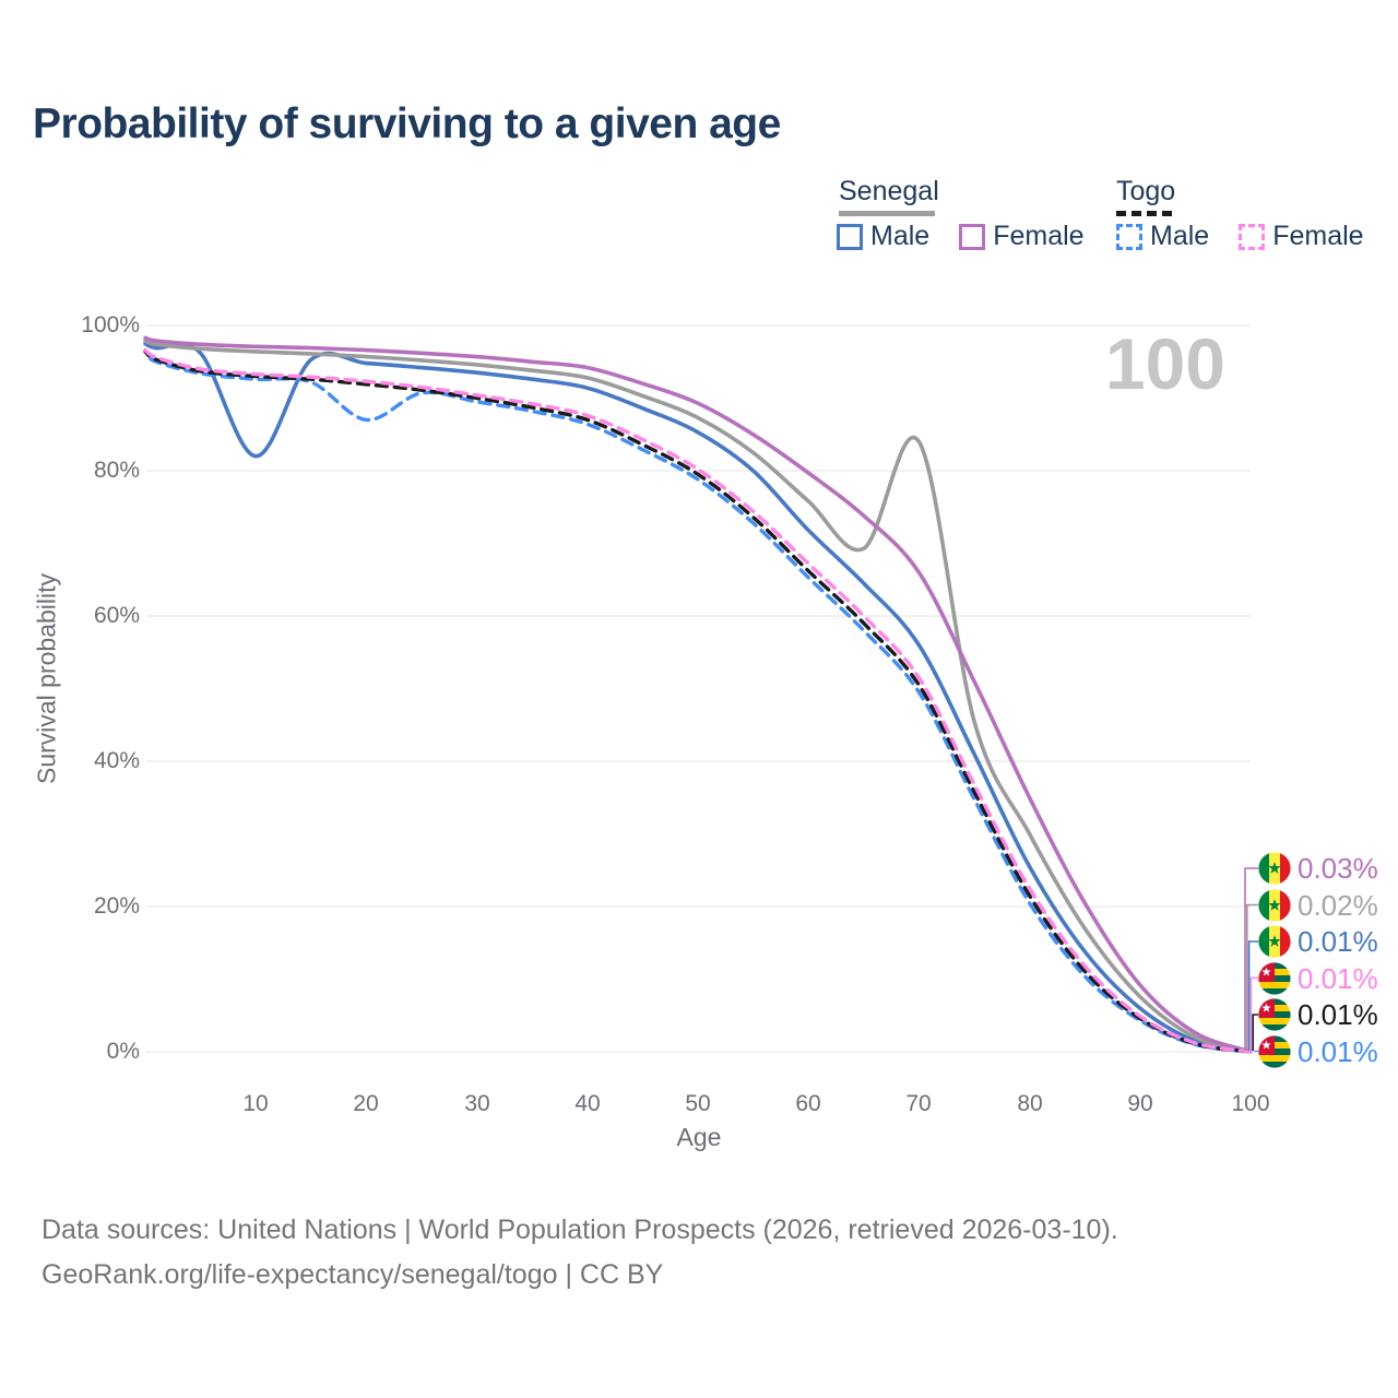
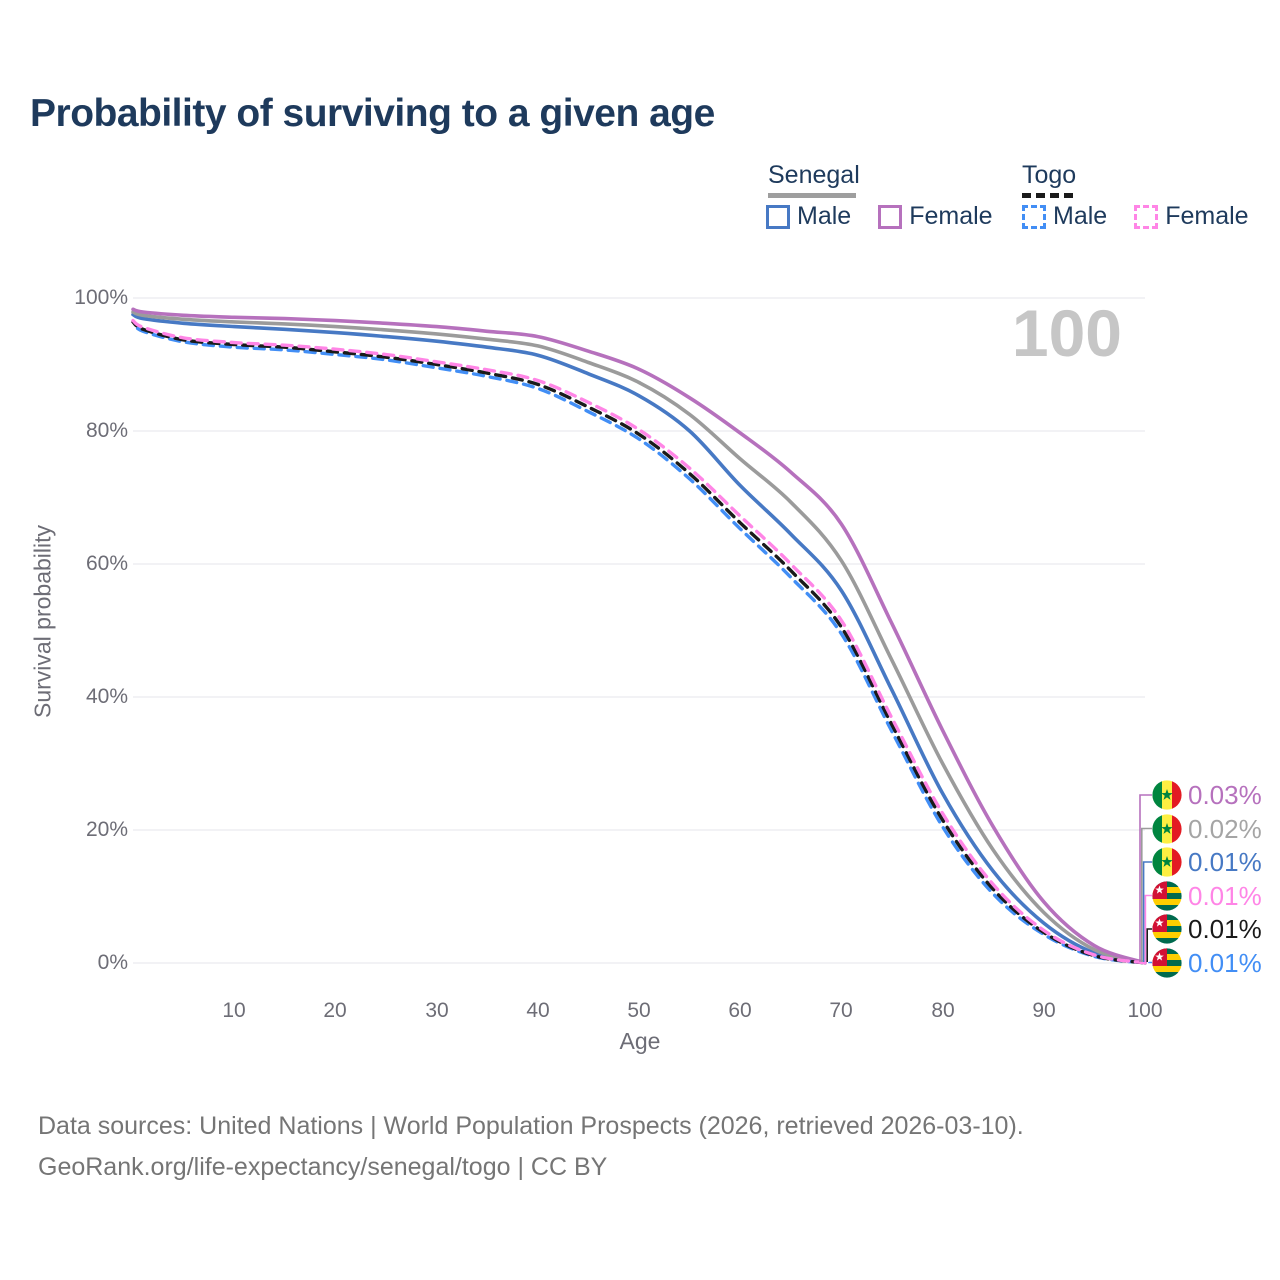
Senegal Male/10: 82% -> 96%
Togo Male/20: 87% -> 92%
Senegal/70: 84% -> 60%
